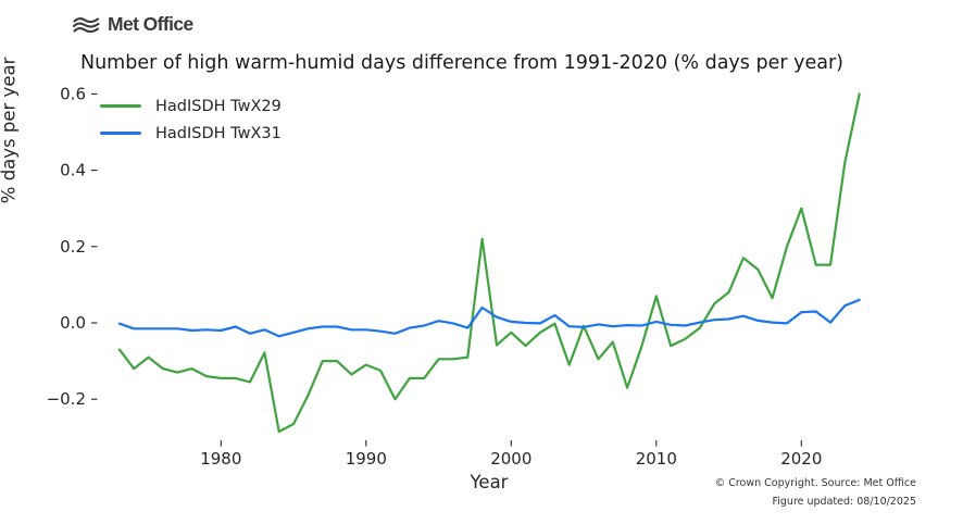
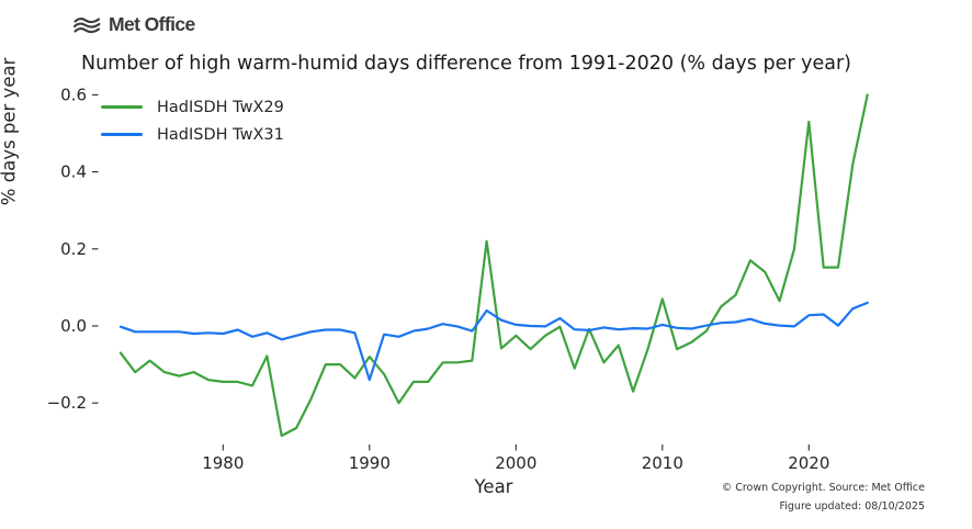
HadISDH TwX29/1990: -0.11 -> -0.08
HadISDH TwX31/1990: -0.02 -> -0.14
HadISDH TwX29/2020: 0.30 -> 0.53
